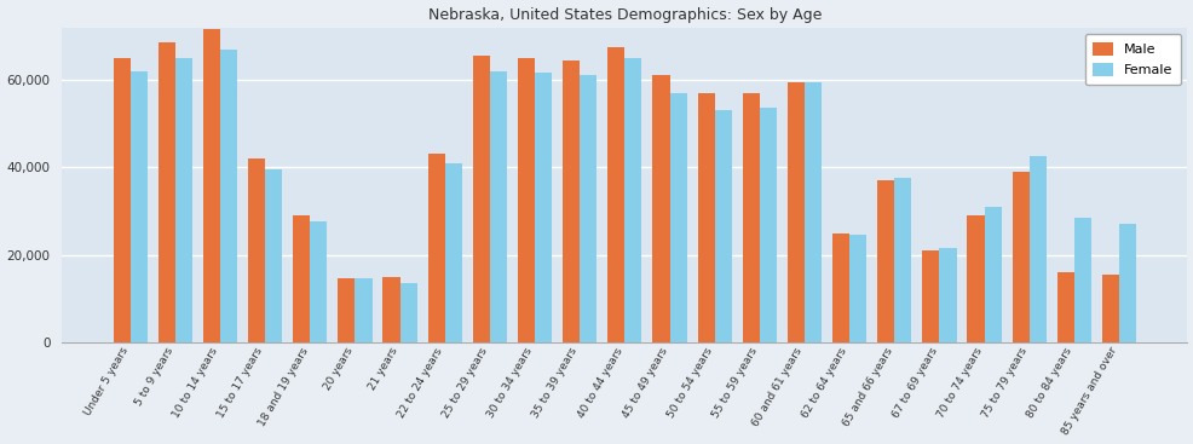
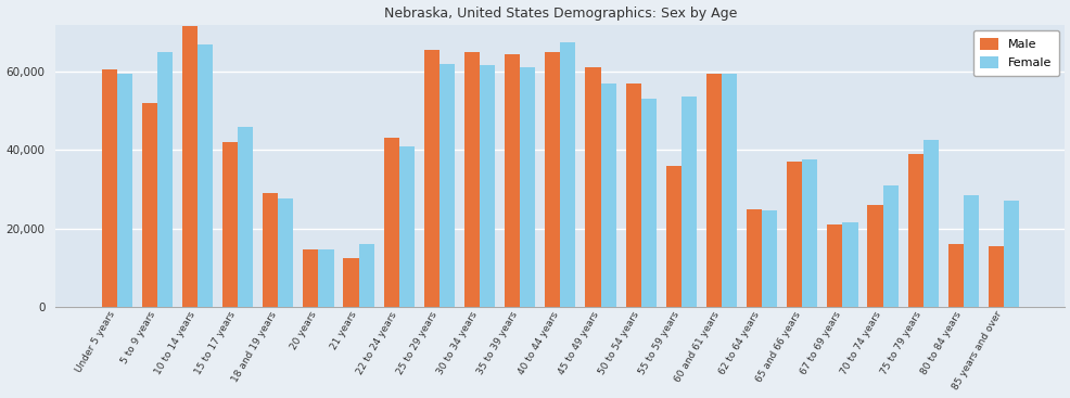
Male/Under 5 years: 65,000 -> 60,500
Female/Under 5 years: 62,000 -> 59,500
Male/5 to 9 years: 68,500 -> 52,000
Female/15 to 17 years: 39,500 -> 46,000
Male/21 years: 15,000 -> 12,500
Female/21 years: 13,500 -> 16,000
Male/40 to 44 years: 67,500 -> 65,000
Female/40 to 44 years: 65,000 -> 67,500
Male/55 to 59 years: 57,000 -> 36,000
Male/70 to 74 years: 29,000 -> 26,000
